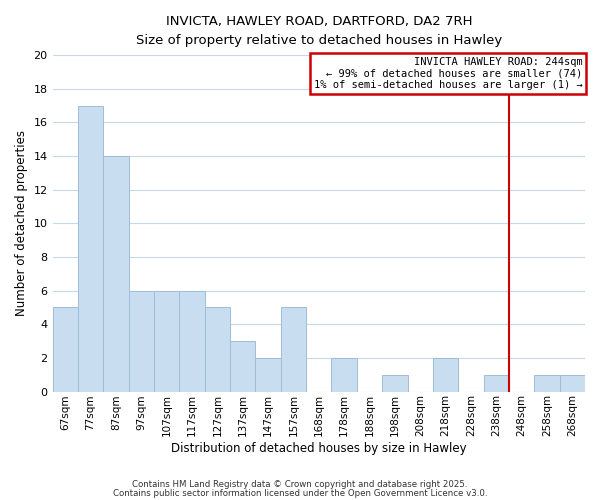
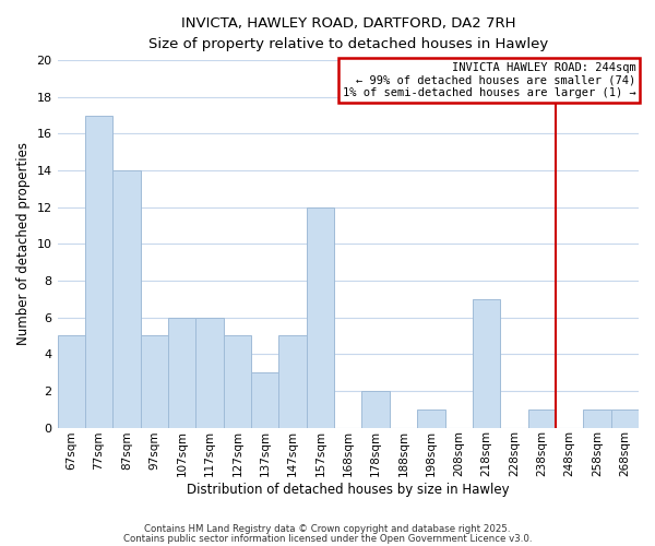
97sqm: 6 -> 5
147sqm: 2 -> 5
157sqm: 5 -> 12
218sqm: 2 -> 7
